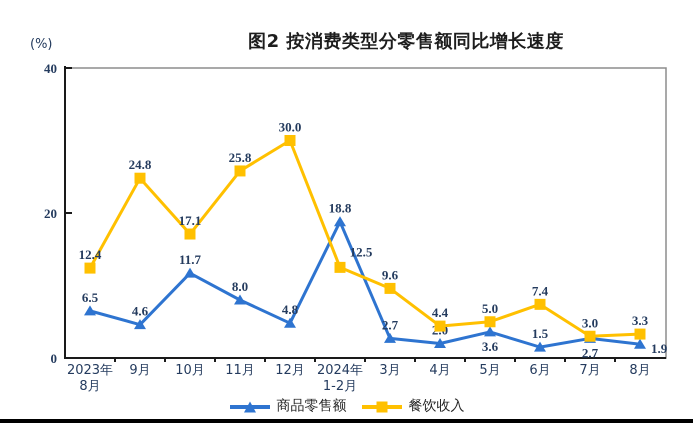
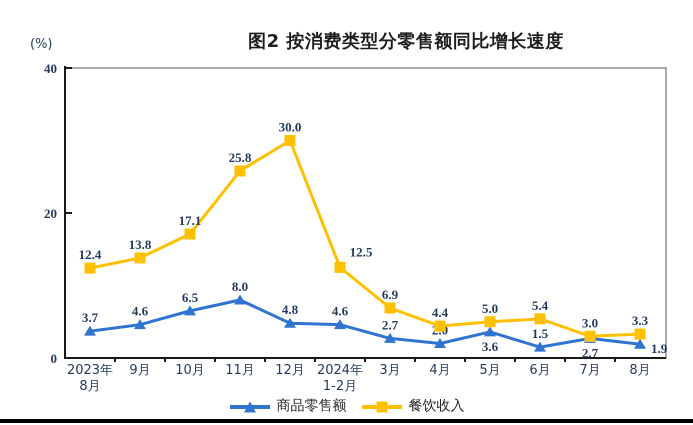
商品零售额/2023年 8月: 6.5 -> 3.7
餐饮收入/9月: 24.8 -> 13.8
商品零售额/10月: 11.7 -> 6.5
商品零售额/2024年 1-2月: 18.8 -> 4.6
餐饮收入/3月: 9.6 -> 6.9
餐饮收入/6月: 7.4 -> 5.4
